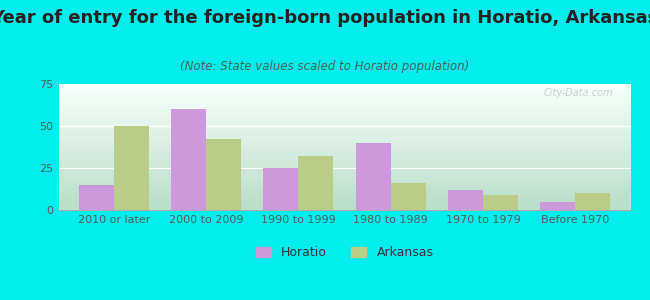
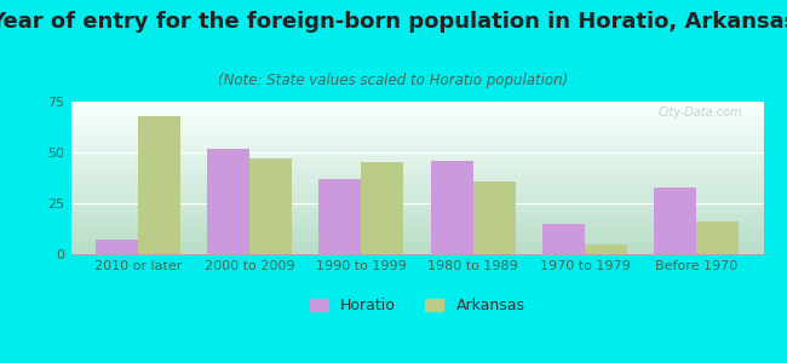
Horatio/2010 or later: 15 -> 7
Arkansas/2010 or later: 50 -> 68
Horatio/2000 to 2009: 60 -> 52
Arkansas/2000 to 2009: 42 -> 47
Horatio/1990 to 1999: 25 -> 37
Arkansas/1990 to 1999: 32 -> 45
Horatio/1980 to 1989: 40 -> 46
Arkansas/1980 to 1989: 16 -> 36
Horatio/1970 to 1979: 12 -> 15
Arkansas/1970 to 1979: 9 -> 5
Horatio/Before 1970: 5 -> 33
Arkansas/Before 1970: 10 -> 16
